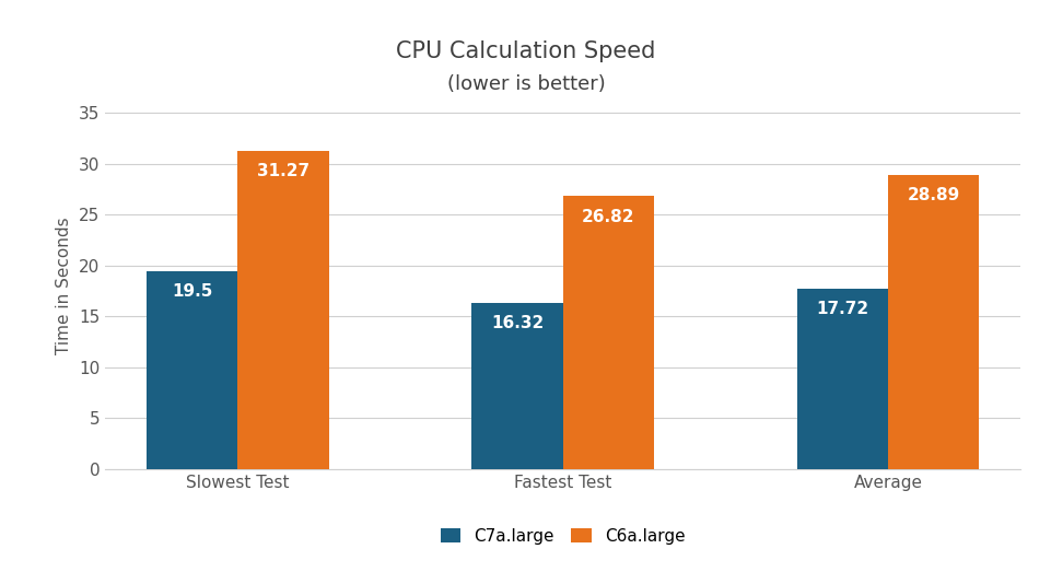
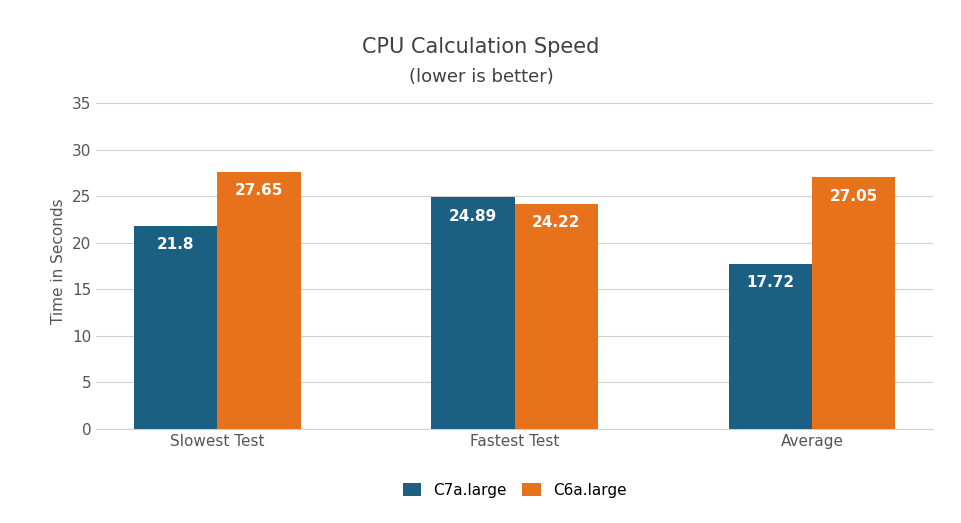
C7a.large/Slowest Test: 19.5 -> 21.8
C6a.large/Slowest Test: 31.27 -> 27.65
C7a.large/Fastest Test: 16.32 -> 24.89
C6a.large/Fastest Test: 26.82 -> 24.22
C6a.large/Average: 28.89 -> 27.05
